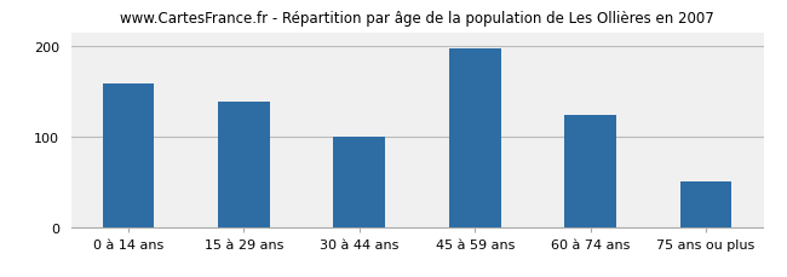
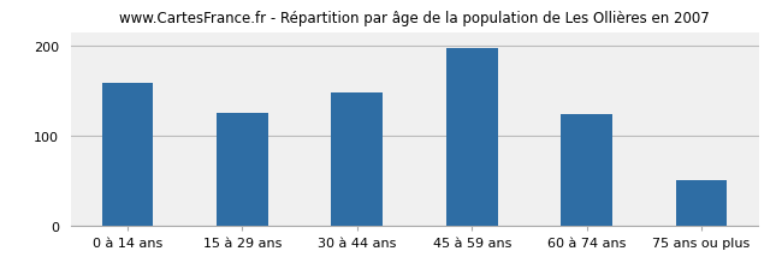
15 à 29 ans: 138 -> 125
30 à 44 ans: 100 -> 148
